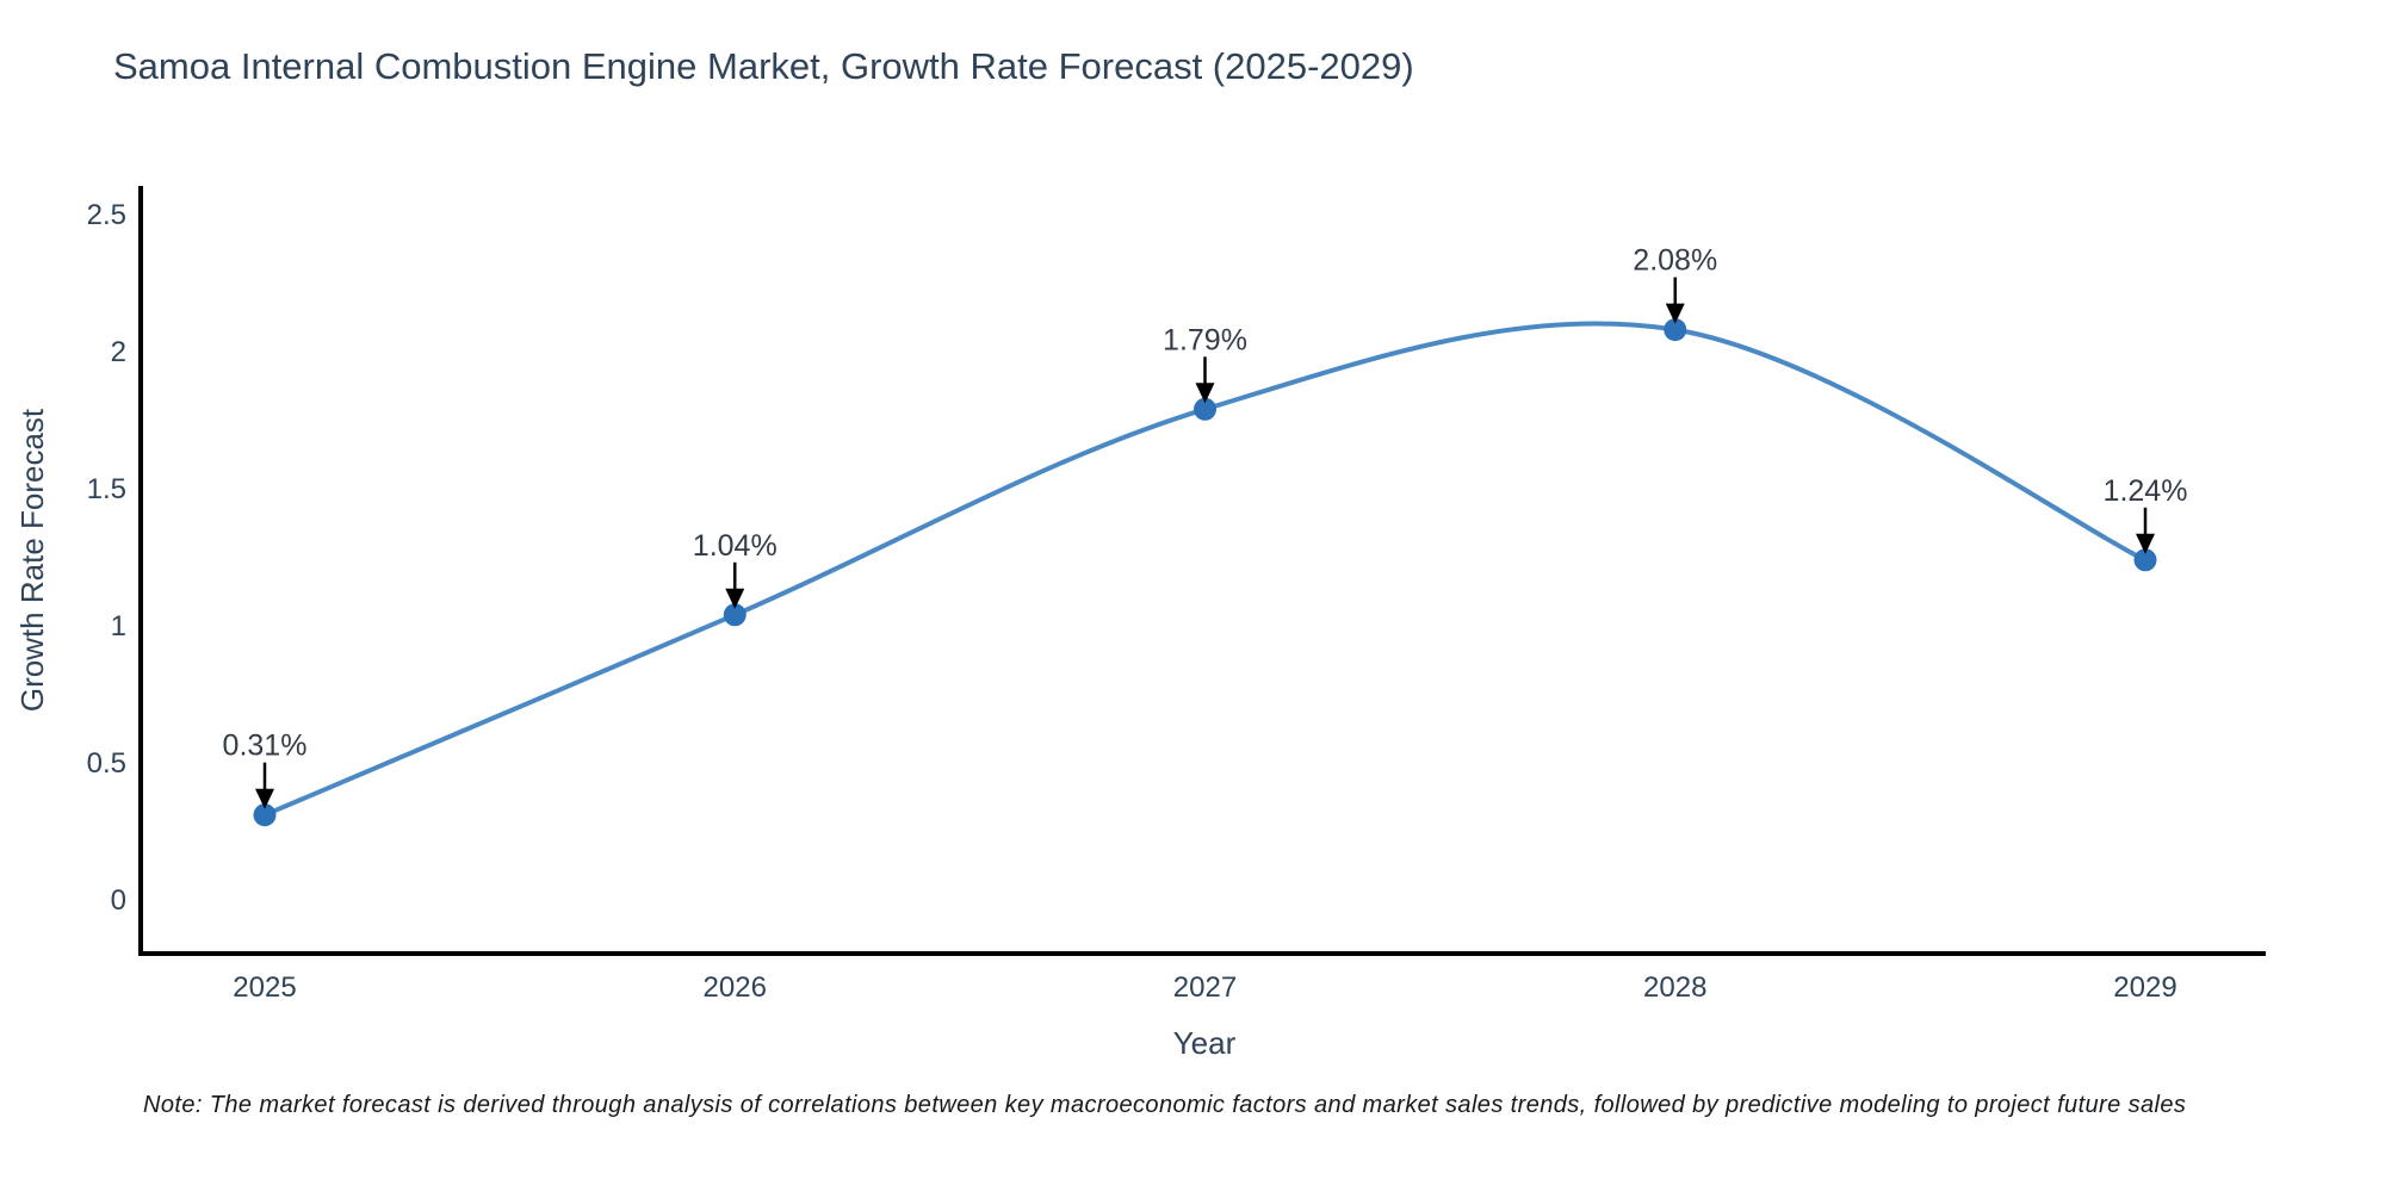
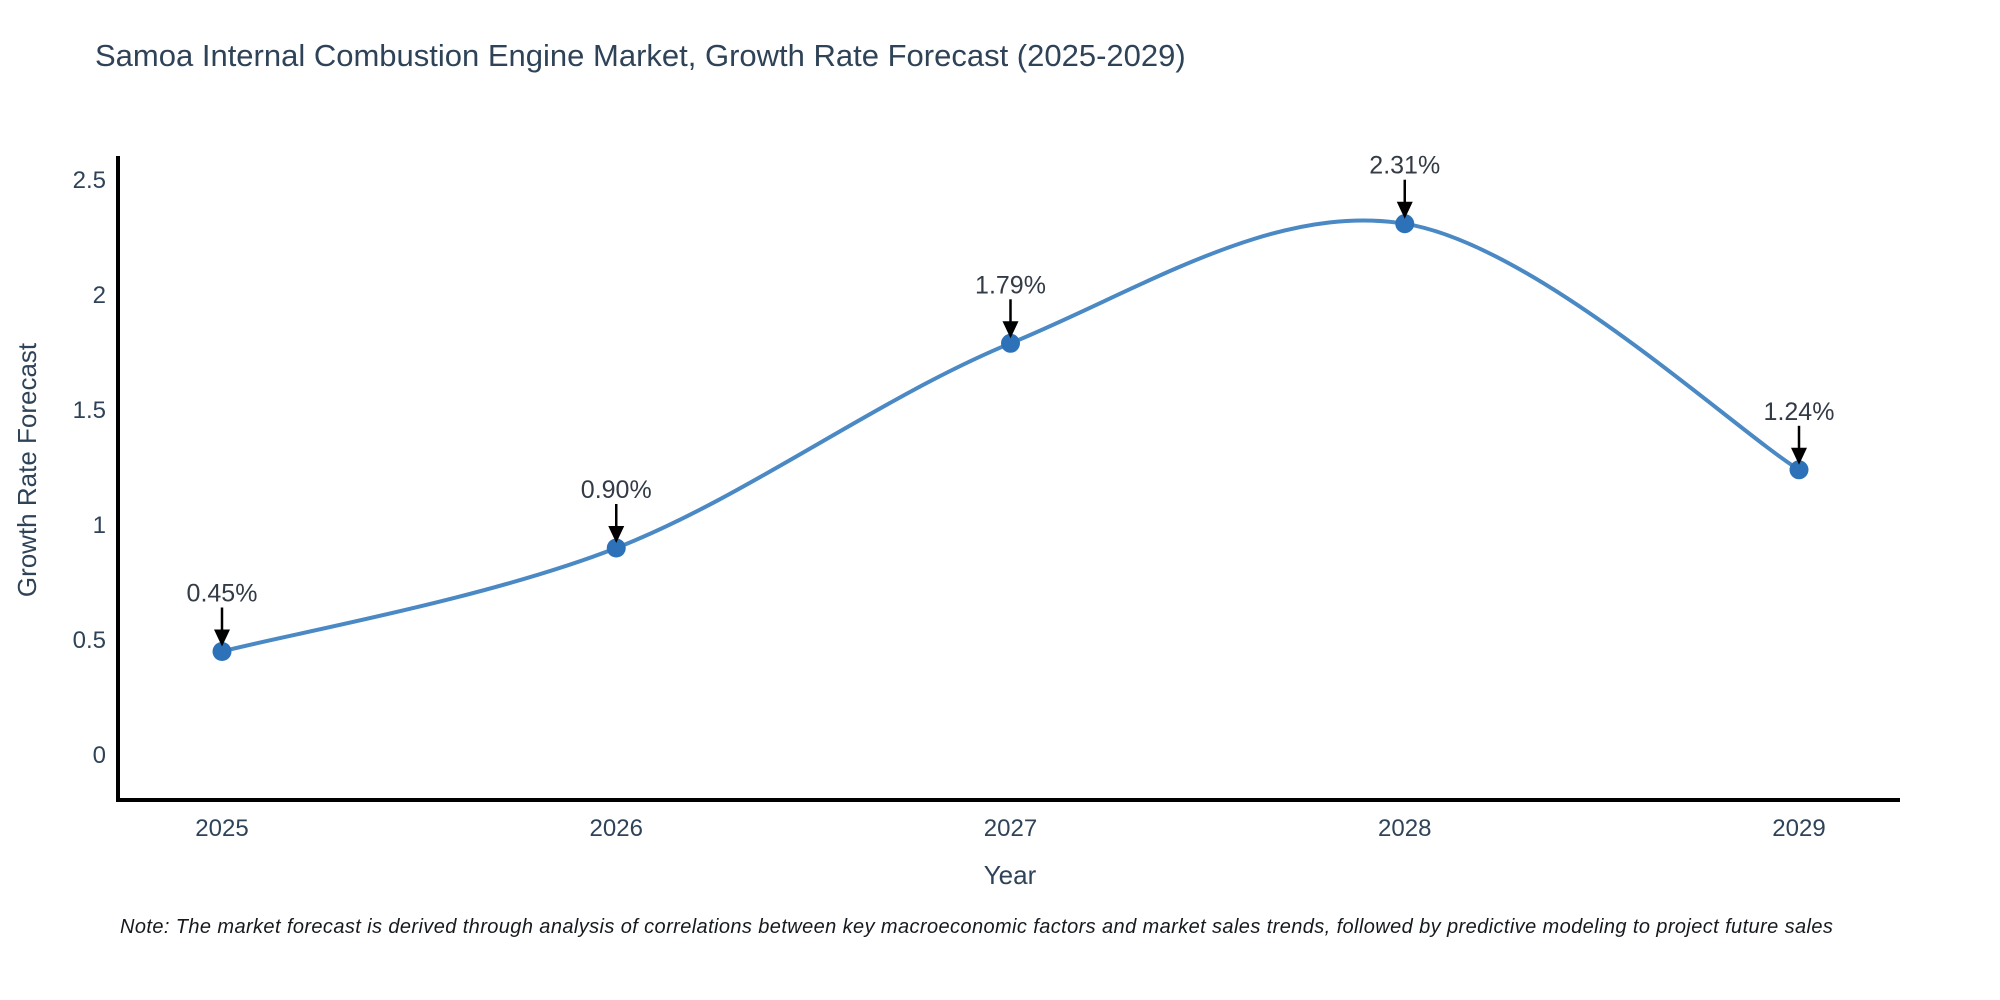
2025: 0.31% -> 0.45%
2026: 1.04% -> 0.90%
2028: 2.08% -> 2.31%
